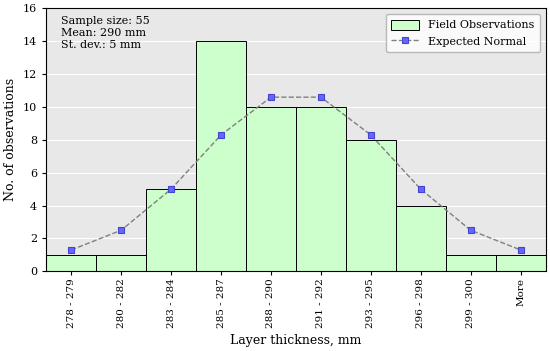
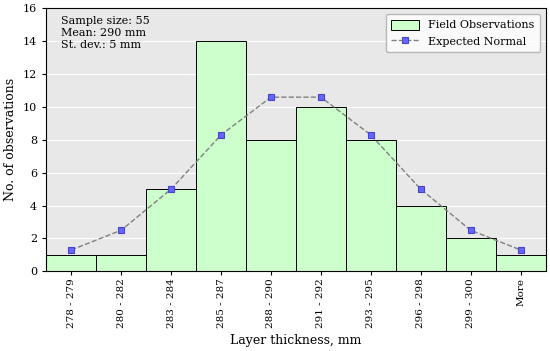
Field Observations/288 - 290: 10 -> 8
Field Observations/299 - 300: 1 -> 2
